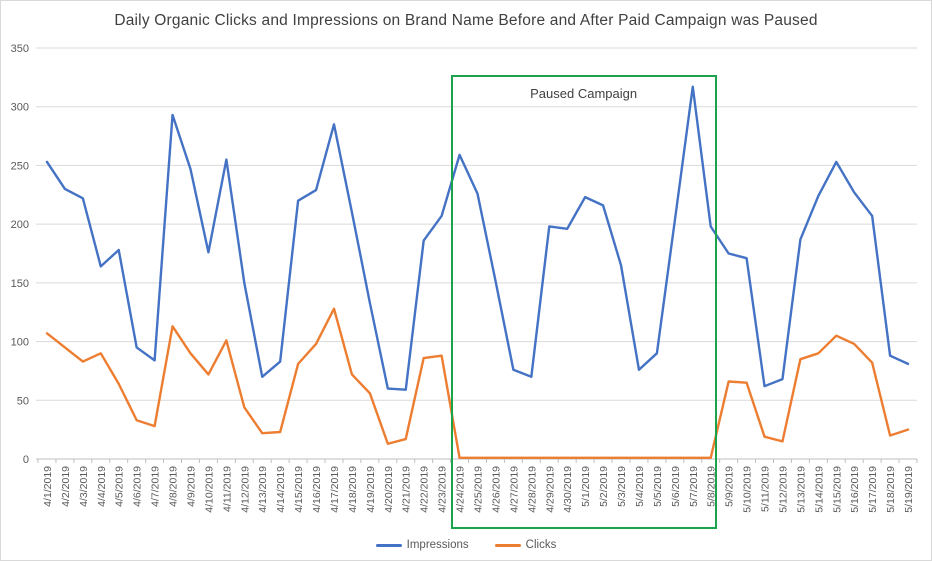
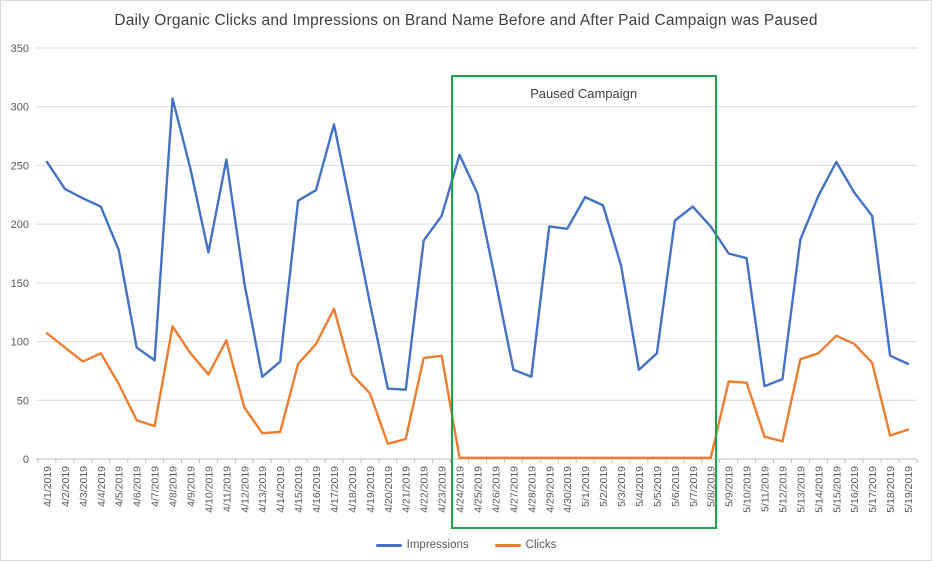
Impressions/4/4/2019: 164 -> 215
Impressions/4/8/2019: 293 -> 307
Impressions/5/7/2019: 317 -> 215
